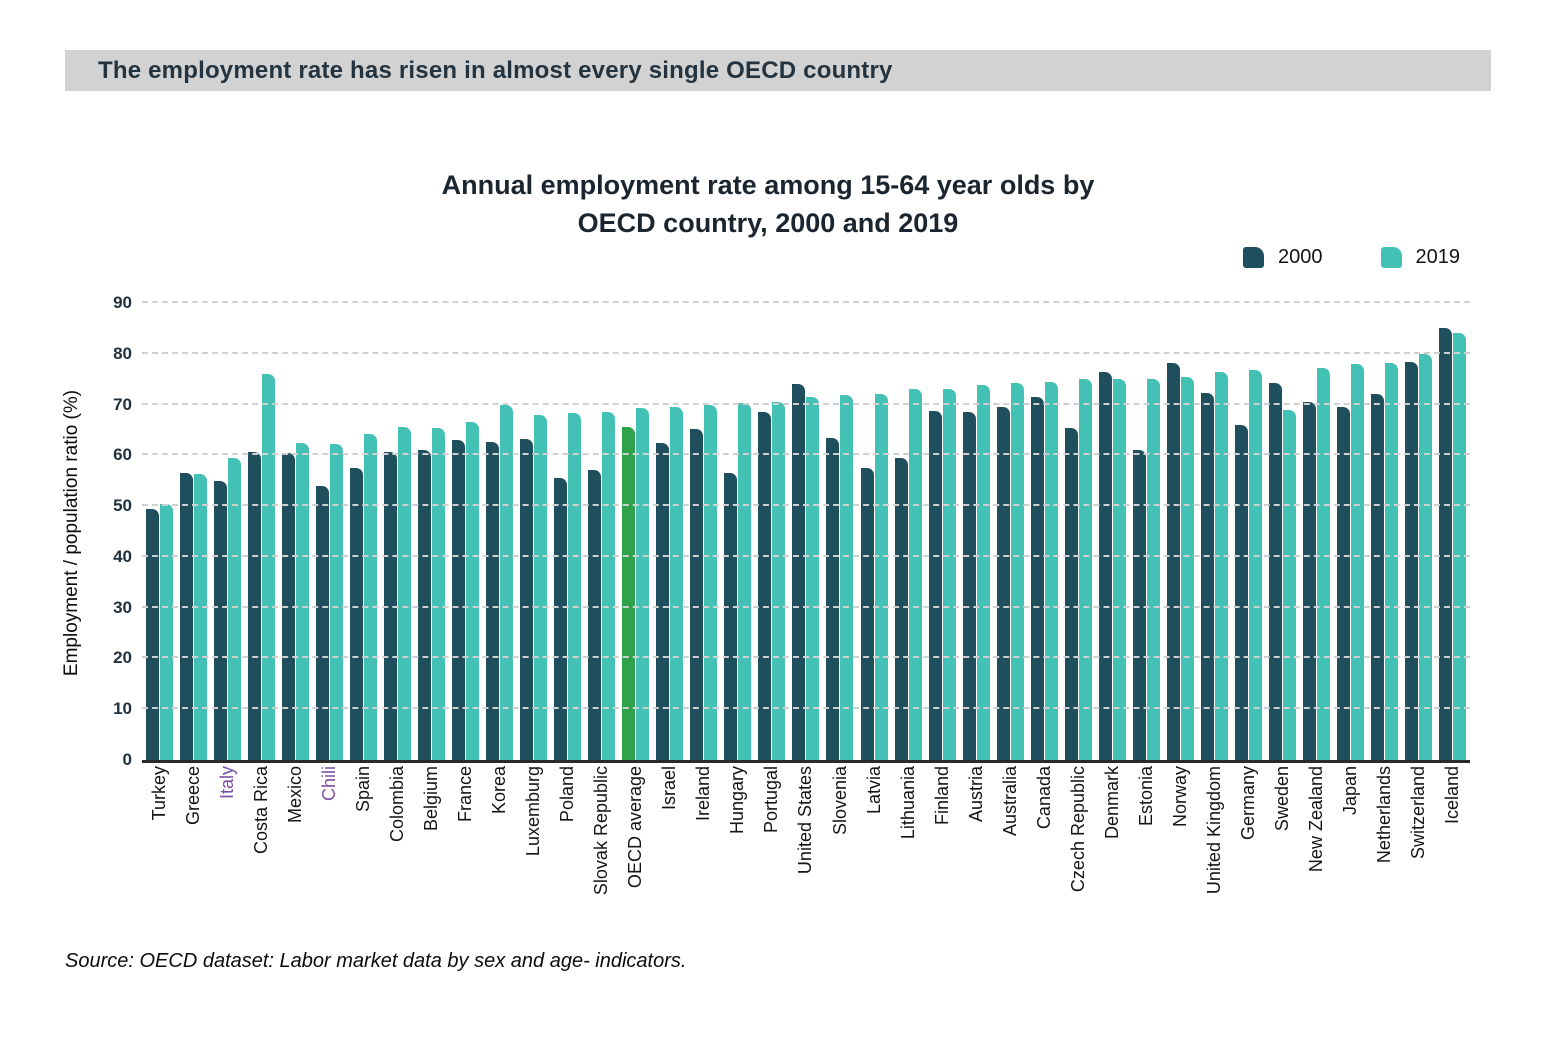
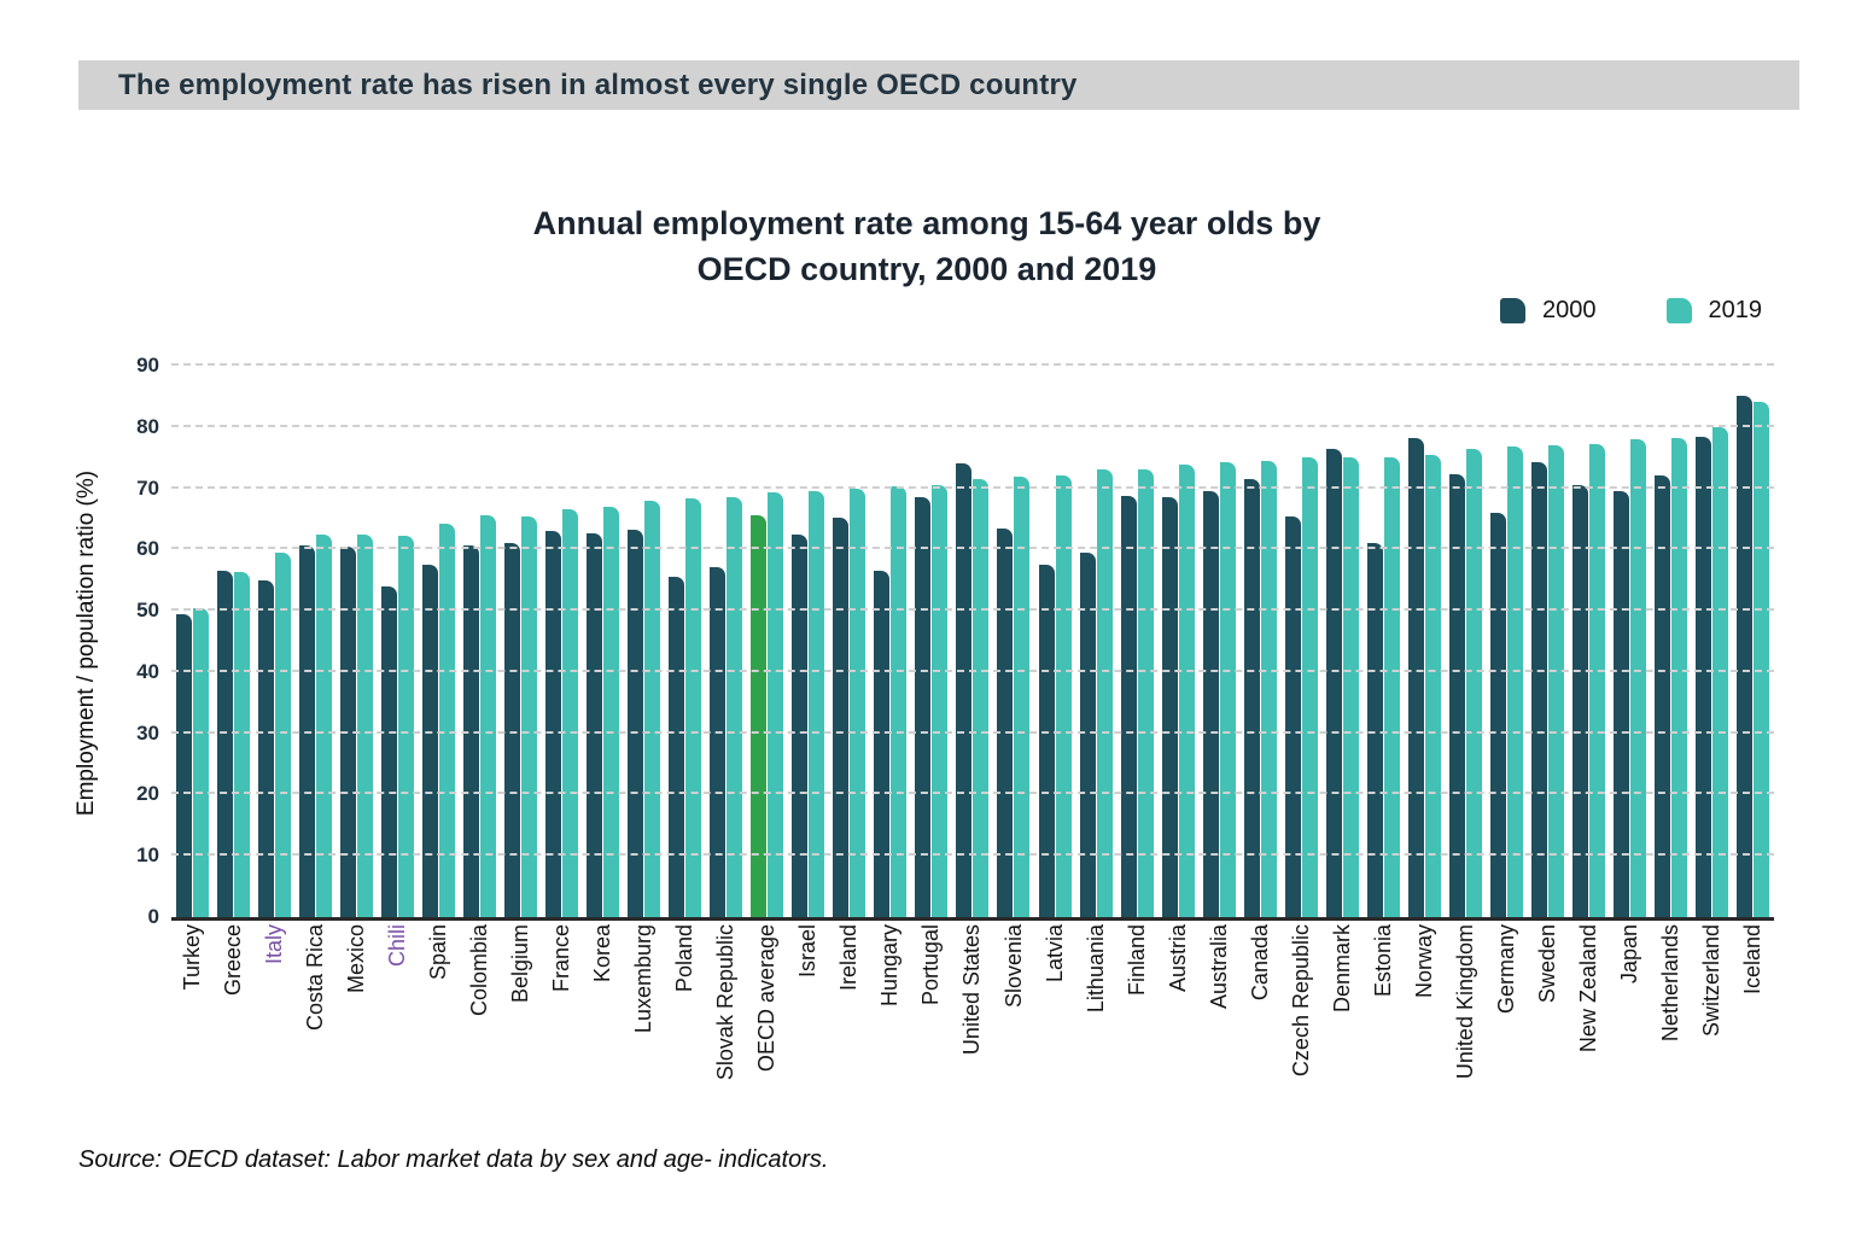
2019/Costa Rica: 76 -> 62
2019/Korea: 70 -> 67
2019/Sweden: 69 -> 77
